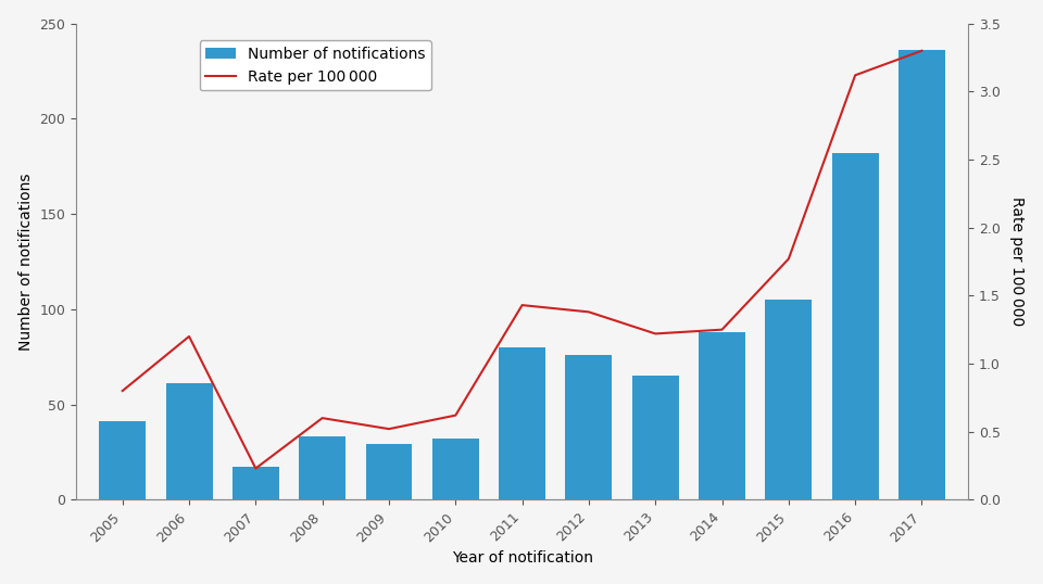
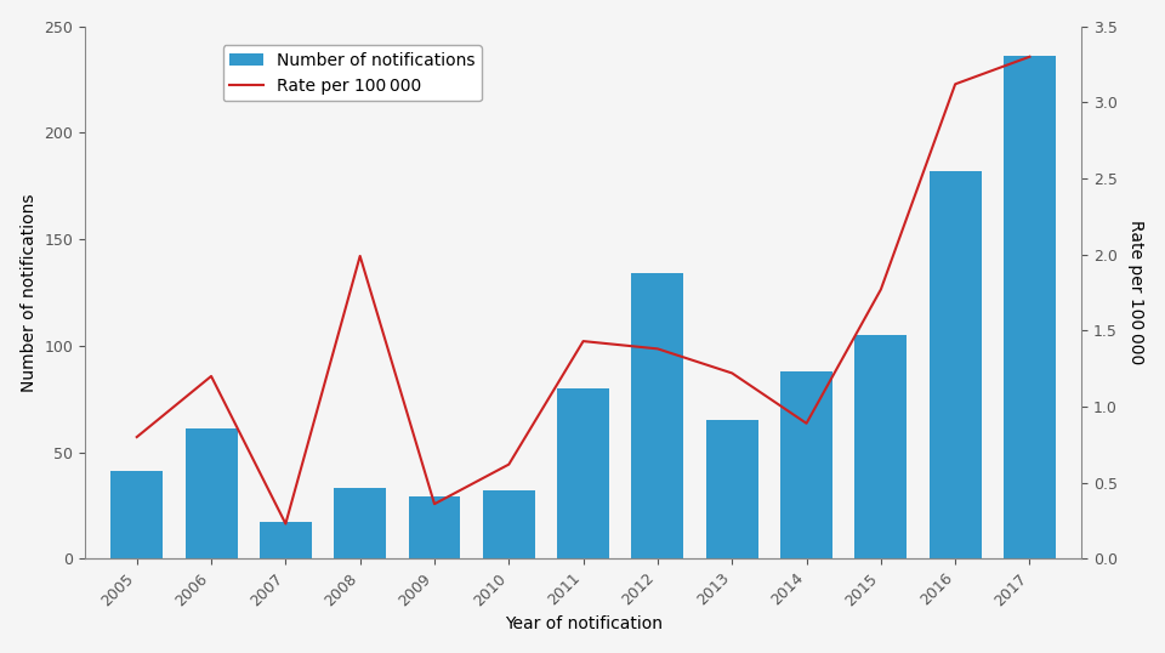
Rate per 100 000/2008: 0.60 -> 1.99
Rate per 100 000/2009: 0.52 -> 0.36
Number of notifications/2012: 76 -> 134
Rate per 100 000/2014: 1.25 -> 0.89
